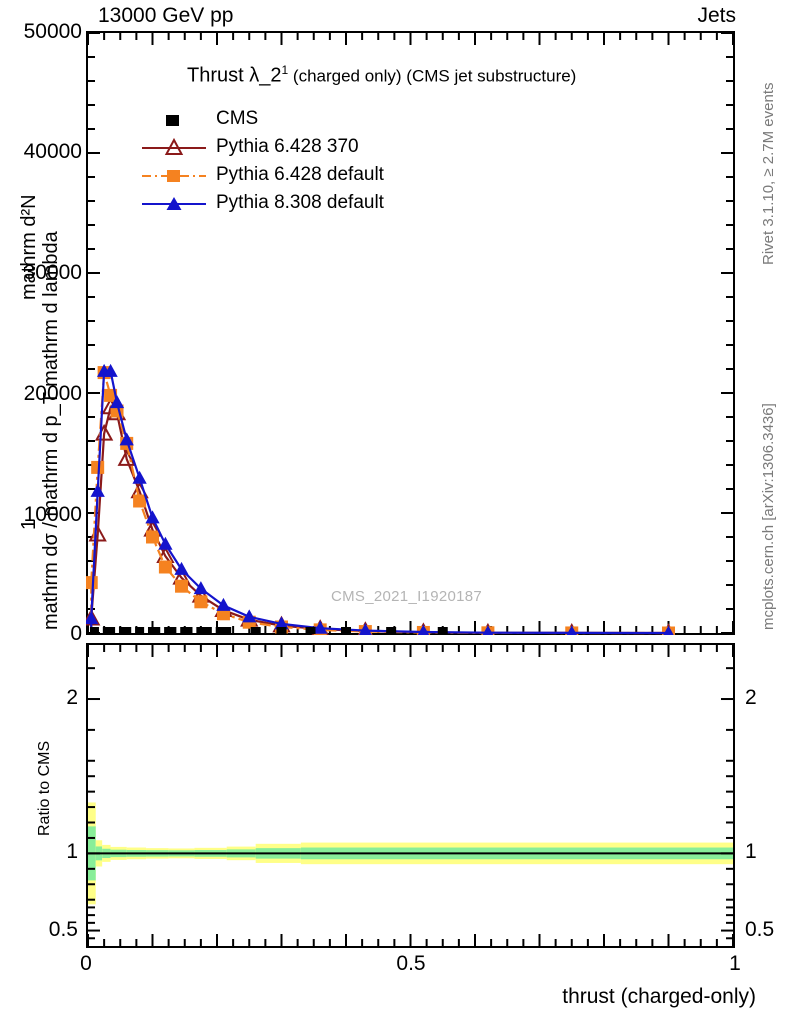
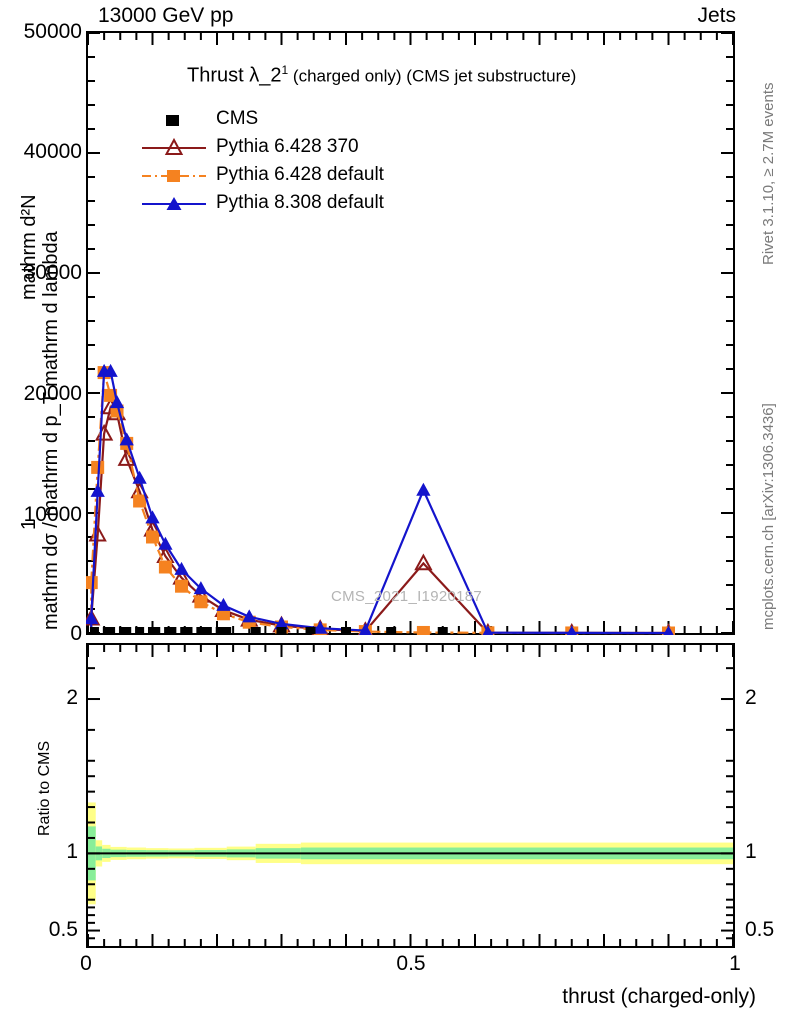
Pythia 6.428 370/0.52: 100 -> 5800
Pythia 8.308 default/0.52: 100 -> 11900
CMS/0.52: 300 -> 6100
